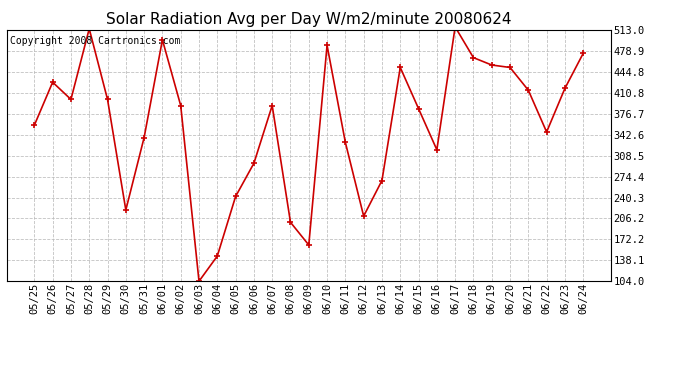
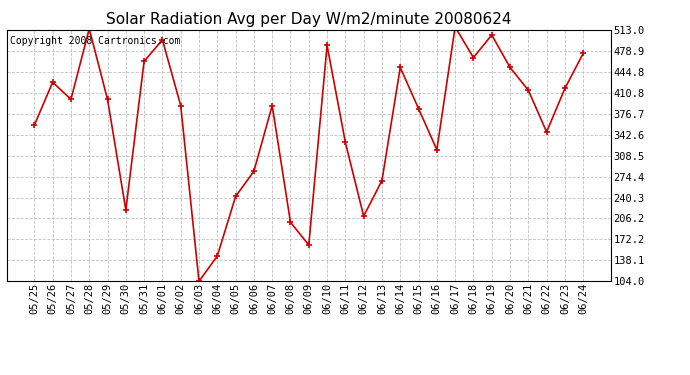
05/31: 338 -> 462
06/06: 296 -> 283
06/19: 456 -> 505
